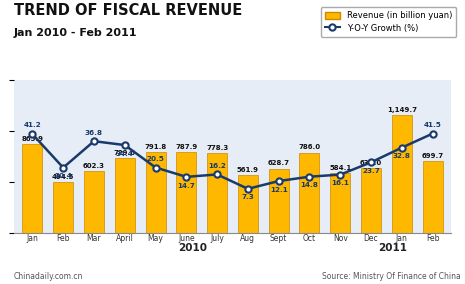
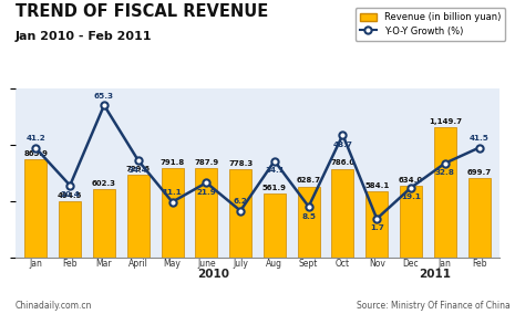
Y-O-Y Growth (%)/Mar: 36.8 -> 65.3
Y-O-Y Growth (%)/May: 20.5 -> 11.1
Y-O-Y Growth (%)/June: 14.7 -> 21.9
Y-O-Y Growth (%)/July: 16.2 -> 6.2
Y-O-Y Growth (%)/Aug: 7.3 -> 34.1
Y-O-Y Growth (%)/Sept: 12.1 -> 8.5
Y-O-Y Growth (%)/Oct: 14.8 -> 48.7
Y-O-Y Growth (%)/Nov: 16.1 -> 1.7
Y-O-Y Growth (%)/Dec: 23.7 -> 19.1
